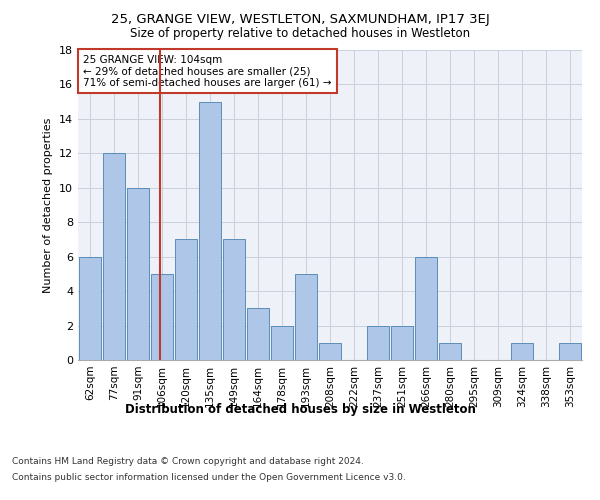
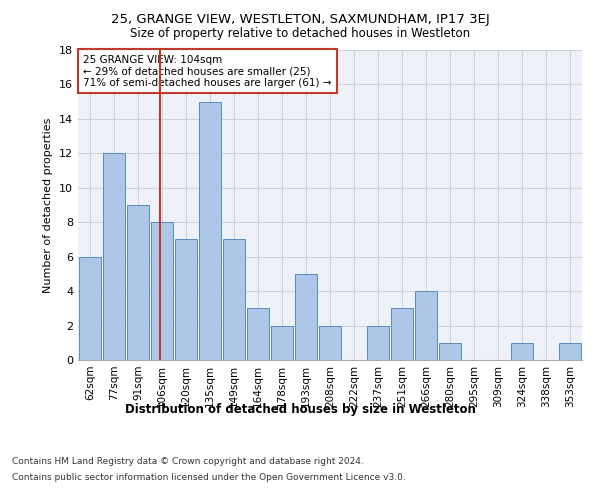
91sqm: 10 -> 9
106sqm: 5 -> 8
208sqm: 1 -> 2
251sqm: 2 -> 3
266sqm: 6 -> 4
